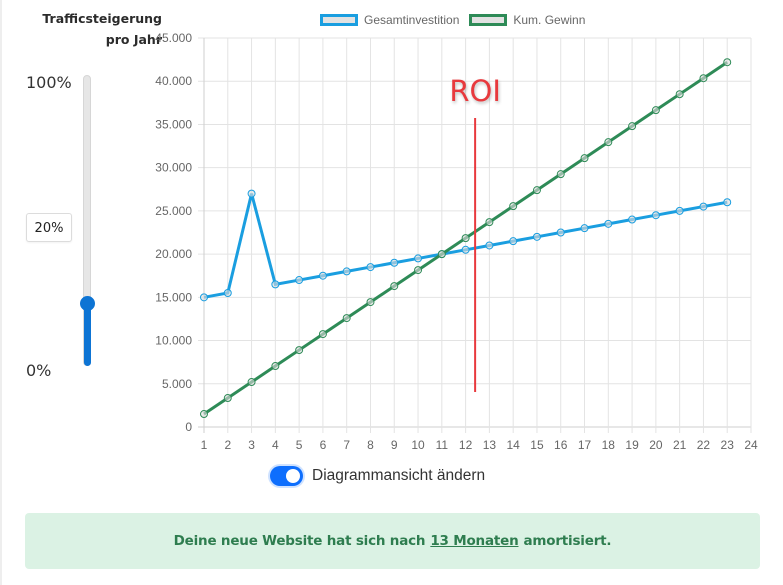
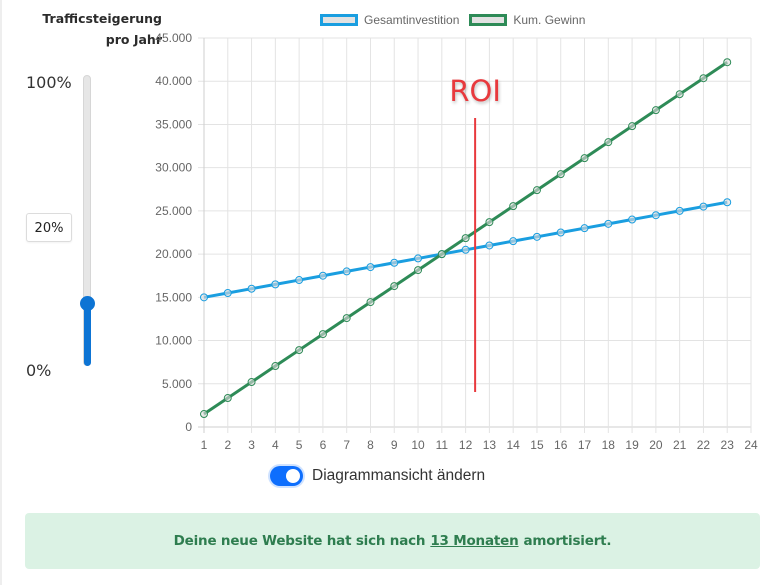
Gesamtinvestition/3: 27000 -> 16000
